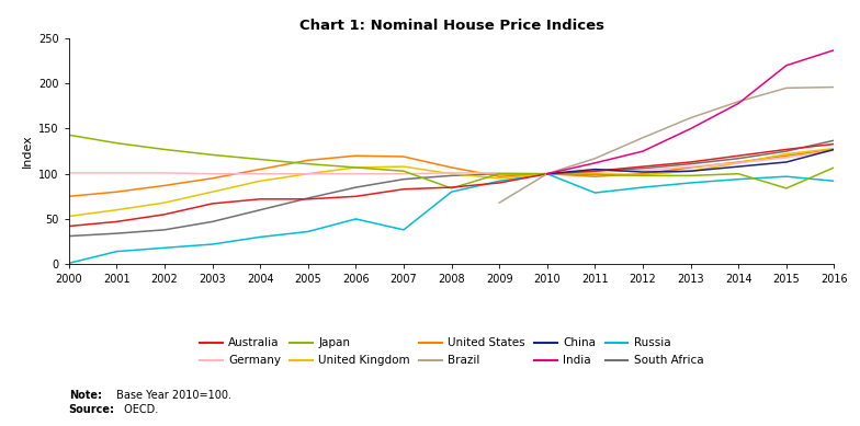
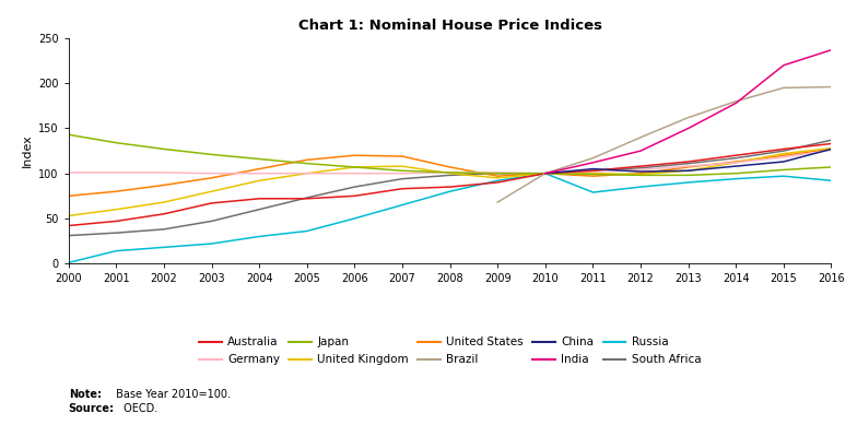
Russia/2007: 38 -> 65
Japan/2008: 84 -> 101
Japan/2015: 84 -> 104
